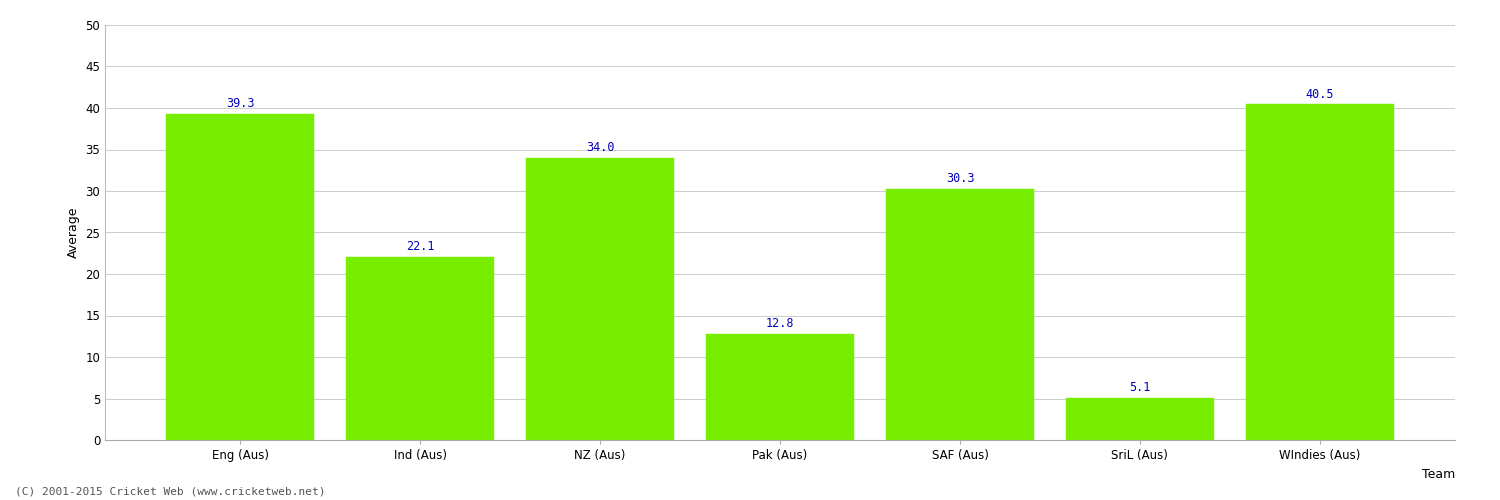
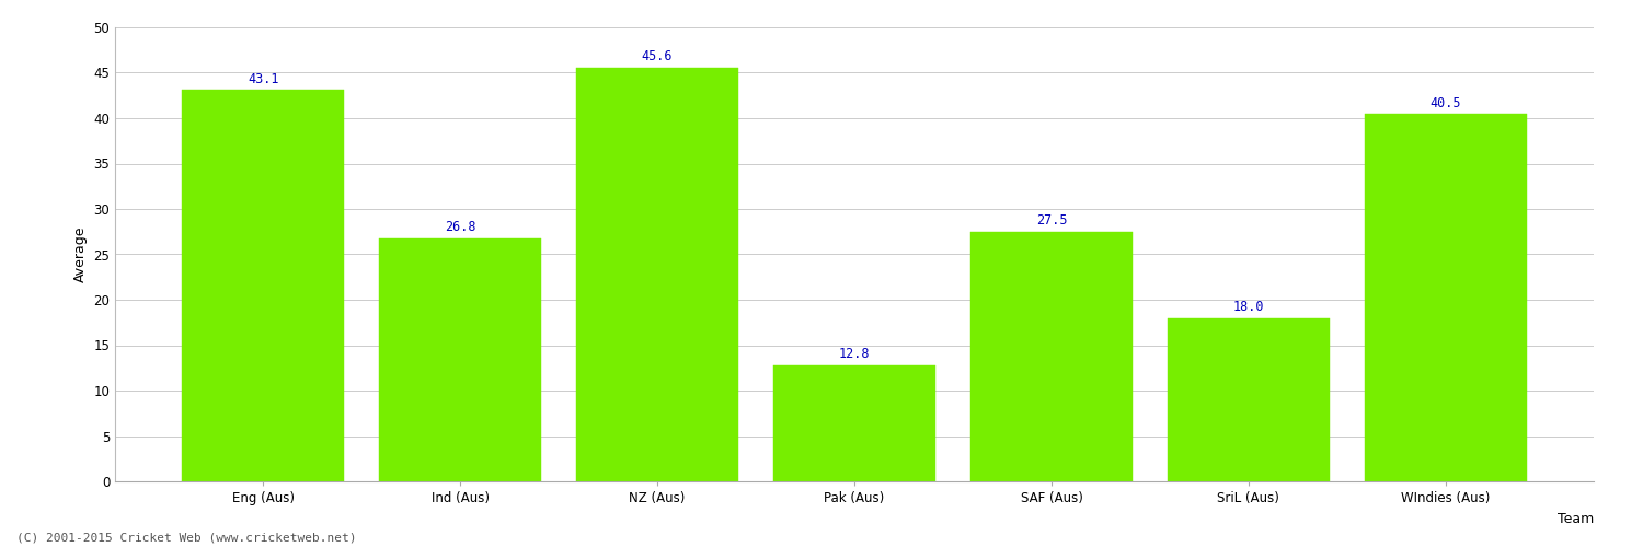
Eng (Aus): 39.3 -> 43.1
Ind (Aus): 22.1 -> 26.8
NZ (Aus): 34.0 -> 45.6
SAF (Aus): 30.3 -> 27.5
SriL (Aus): 5.1 -> 18.0
